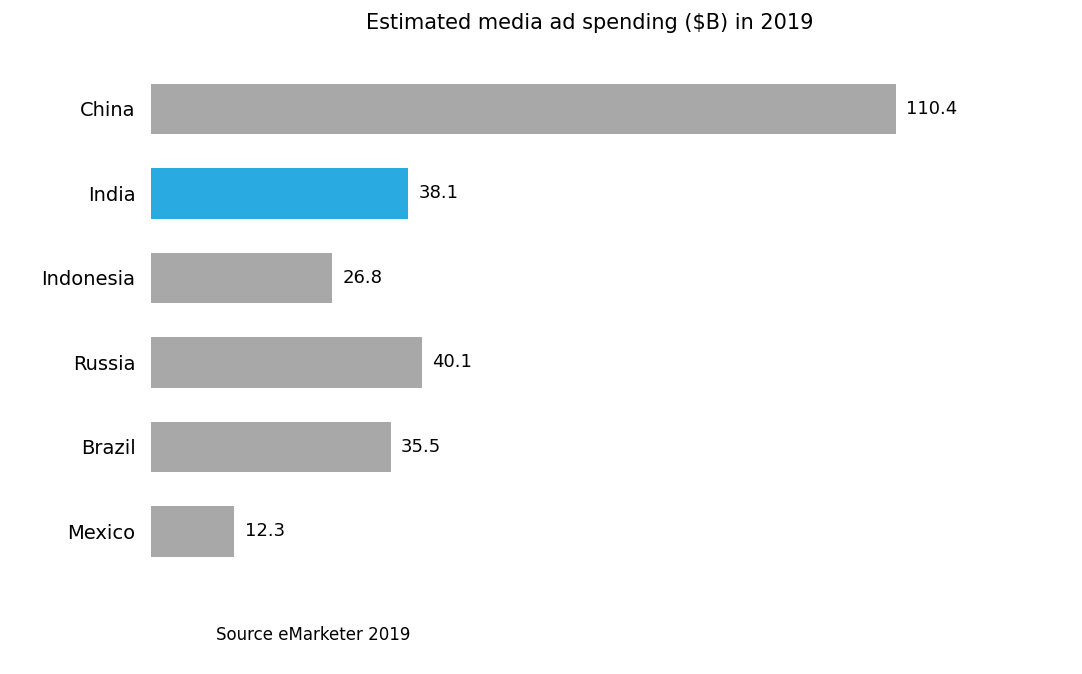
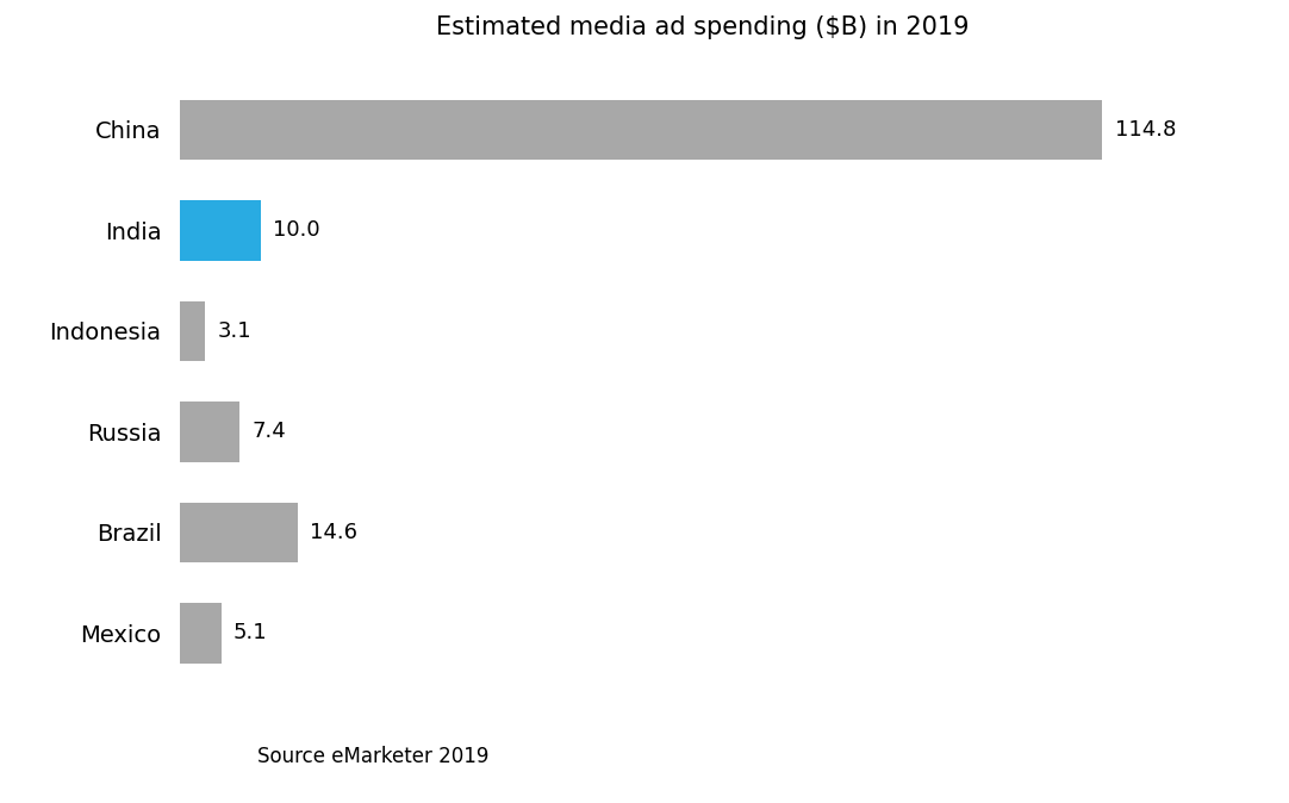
China: 110.4 -> 114.8
India: 38.1 -> 10.0
Indonesia: 26.8 -> 3.1
Russia: 40.1 -> 7.4
Brazil: 35.5 -> 14.6
Mexico: 12.3 -> 5.1
